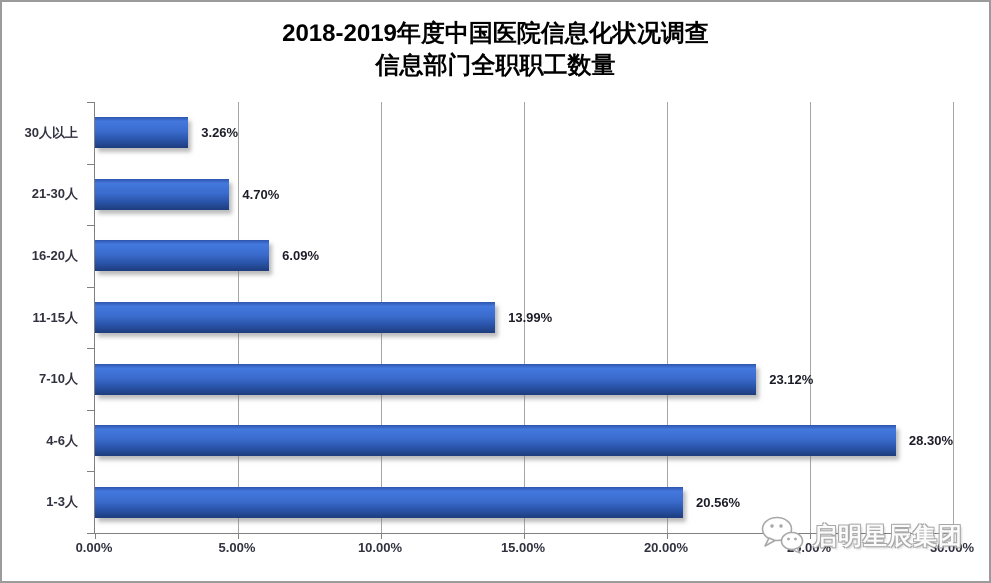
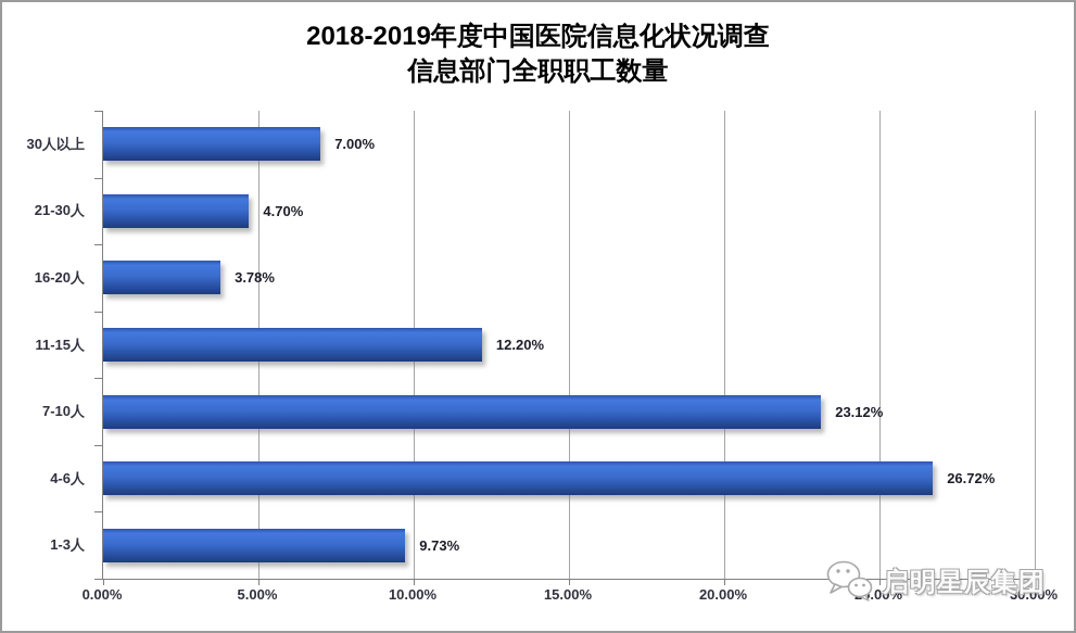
30人以上: 3.26% -> 7.00%
16-20人: 6.09% -> 3.78%
11-15人: 13.99% -> 12.20%
4-6人: 28.30% -> 26.72%
1-3人: 20.56% -> 9.73%
